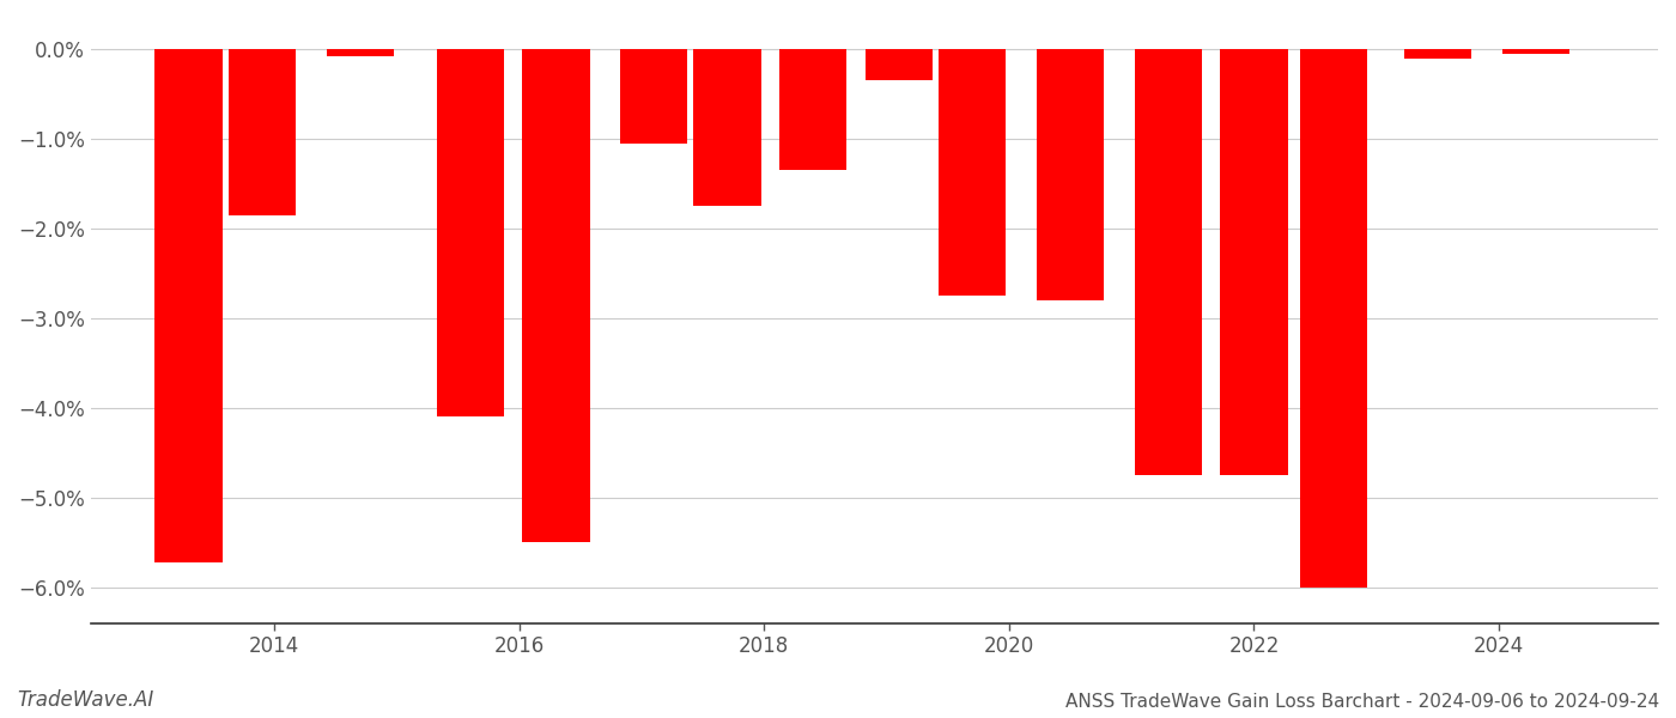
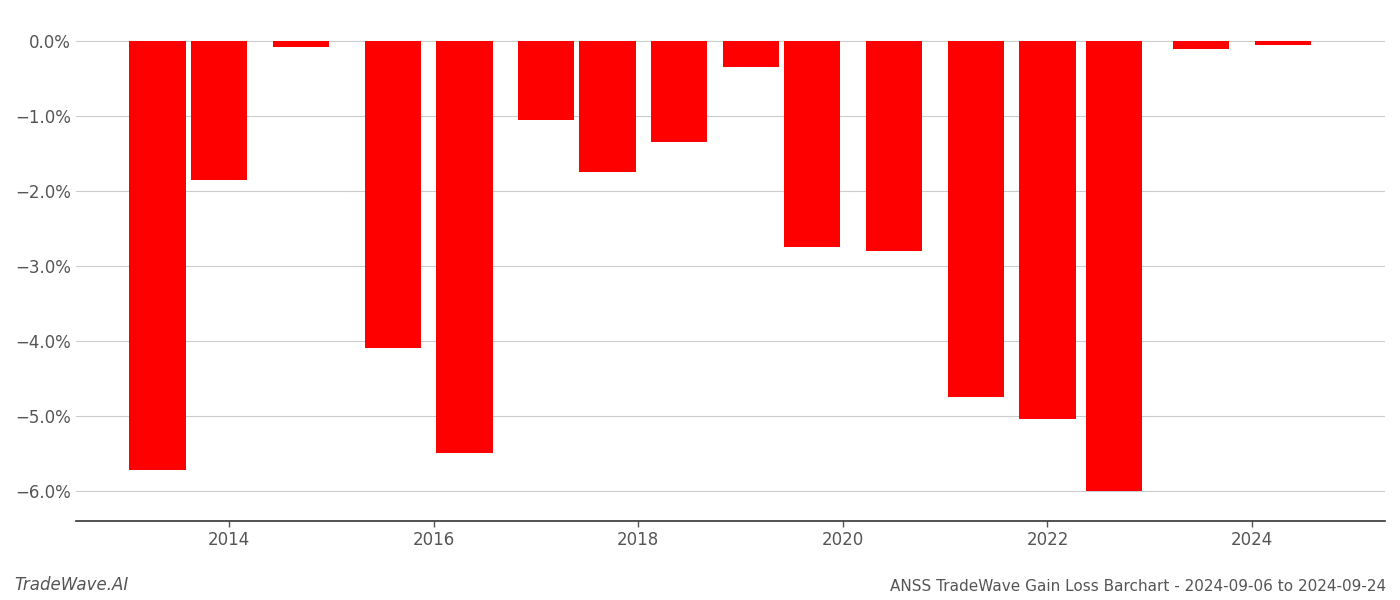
2022: -4.75% -> -5.04%
